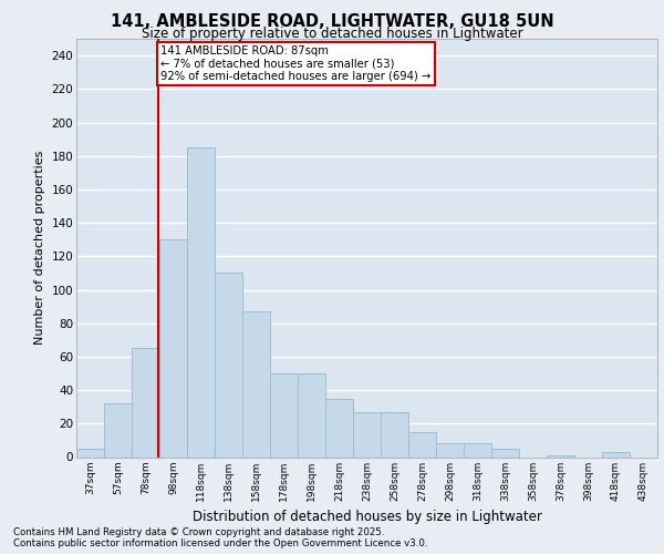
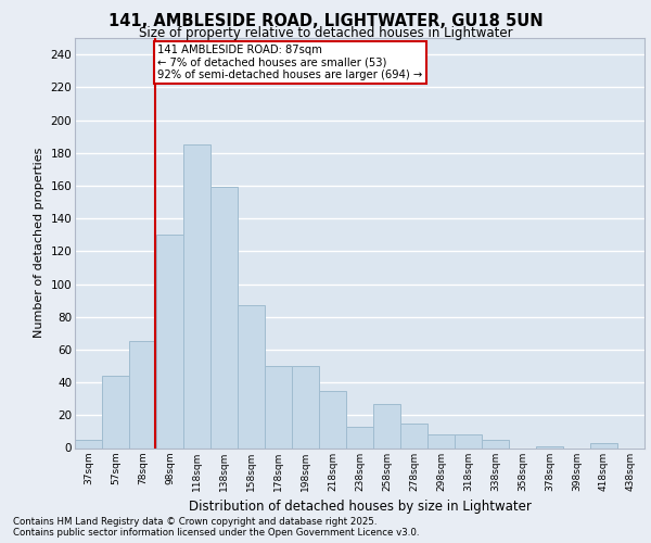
57sqm: 32 -> 44
138sqm: 110 -> 159
238sqm: 27 -> 13
